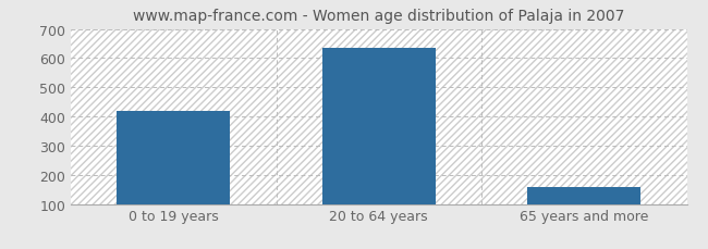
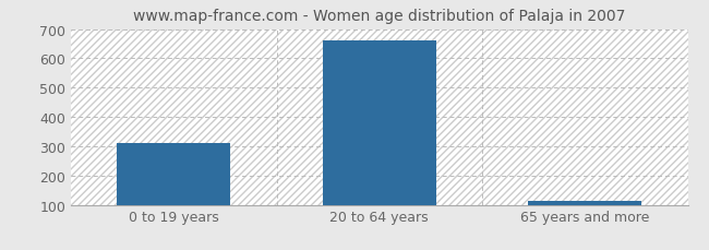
0 to 19 years: 420 -> 310
20 to 64 years: 635 -> 660
65 years and more: 160 -> 115
